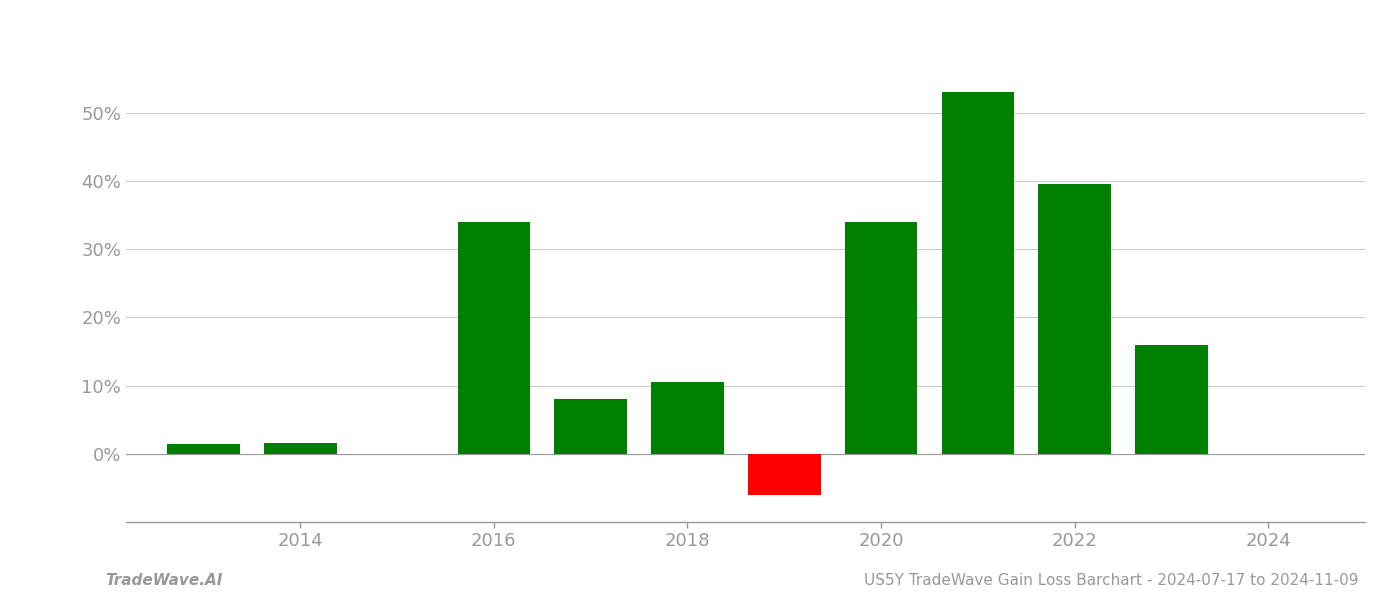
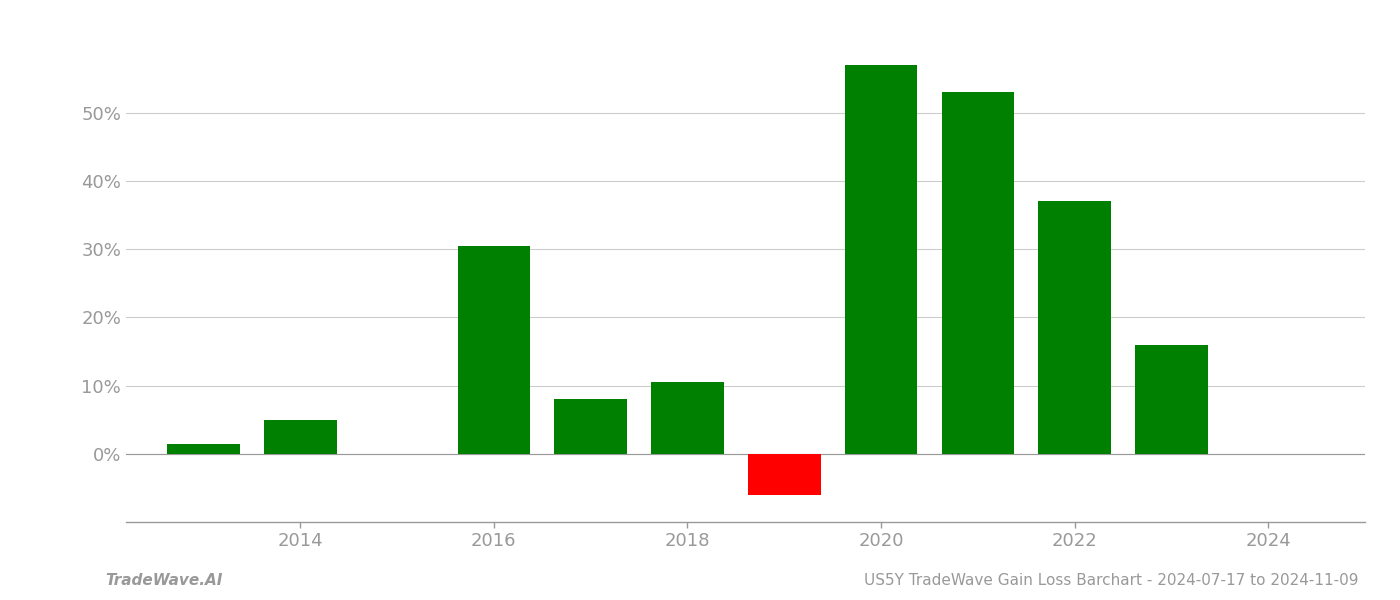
2014: 1.6% -> 5.0%
2016: 34.0% -> 30.5%
2020: 34.0% -> 57.0%
2022: 39.6% -> 37.0%
